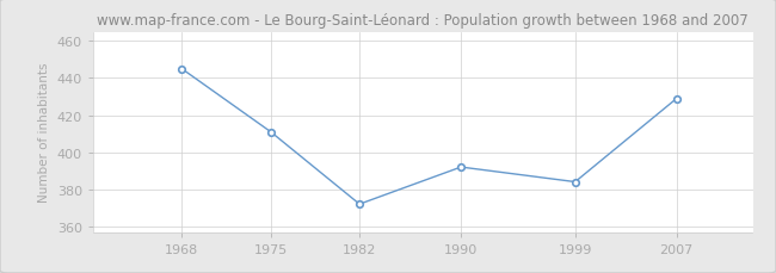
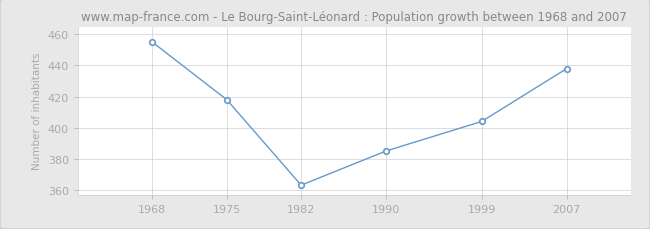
1968: 445 -> 455
1975: 411 -> 418
1982: 372 -> 363
1990: 392 -> 385
1999: 384 -> 404
2007: 429 -> 438
